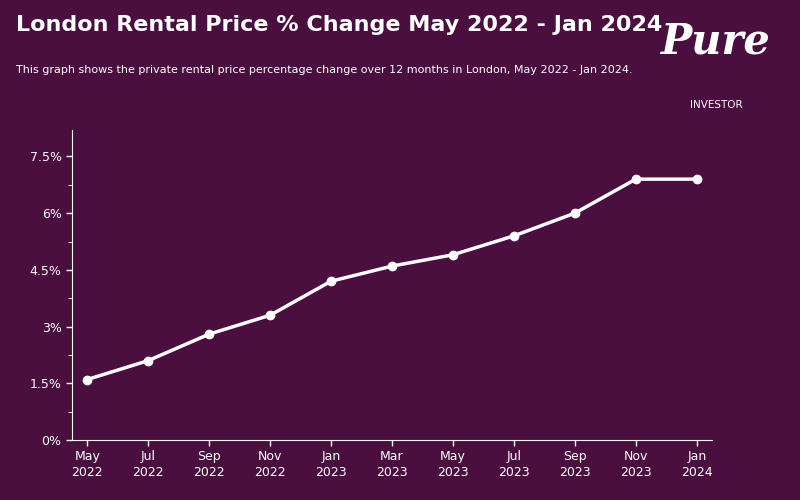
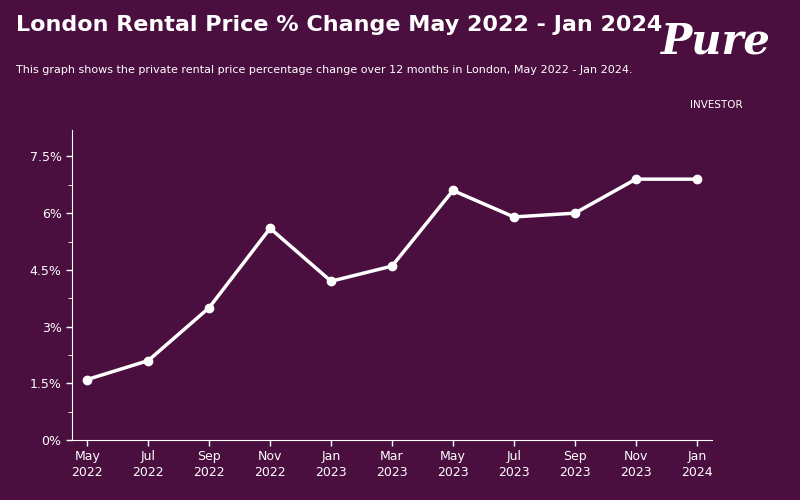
Sep 2022: 2.8% -> 3.5%
Nov 2022: 3.3% -> 5.6%
May 2023: 4.9% -> 6.6%
Jul 2023: 5.4% -> 5.9%
